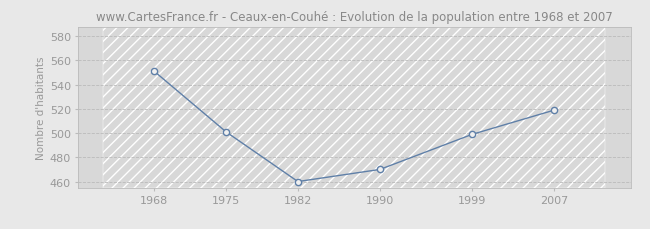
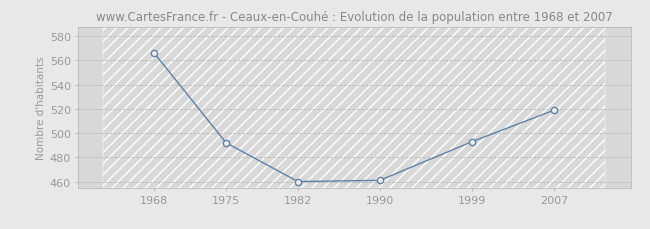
1968: 551 -> 566
1975: 501 -> 492
1990: 470 -> 461
1999: 499 -> 493
